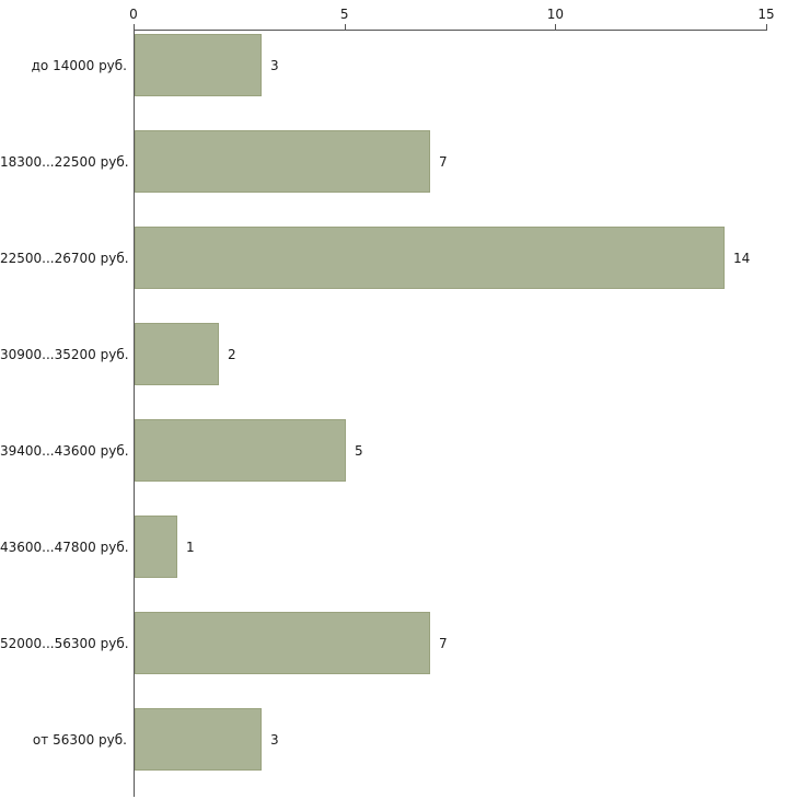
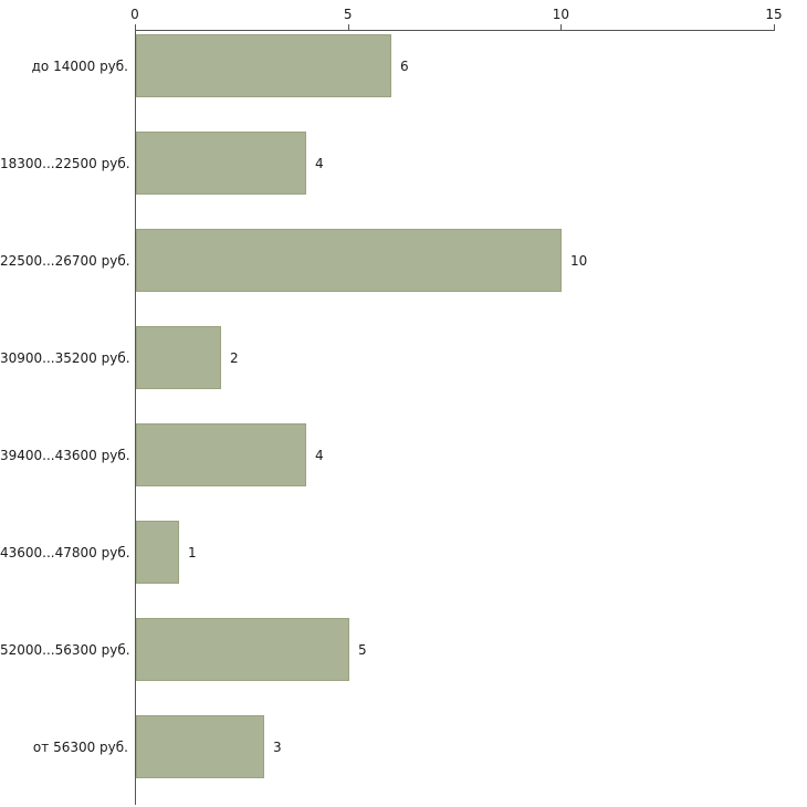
до 14000 руб.: 3 -> 6
18300...22500 руб.: 7 -> 4
22500...26700 руб.: 14 -> 10
39400...43600 руб.: 5 -> 4
52000...56300 руб.: 7 -> 5
